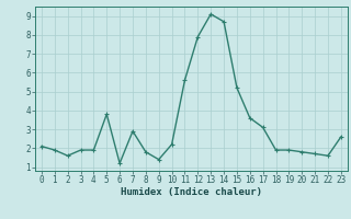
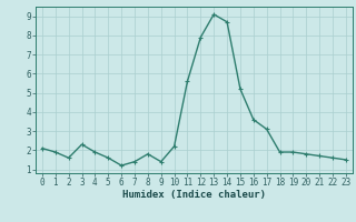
3: 1.9 -> 2.3
5: 3.8 -> 1.6
7: 2.9 -> 1.4
23: 2.6 -> 1.5
